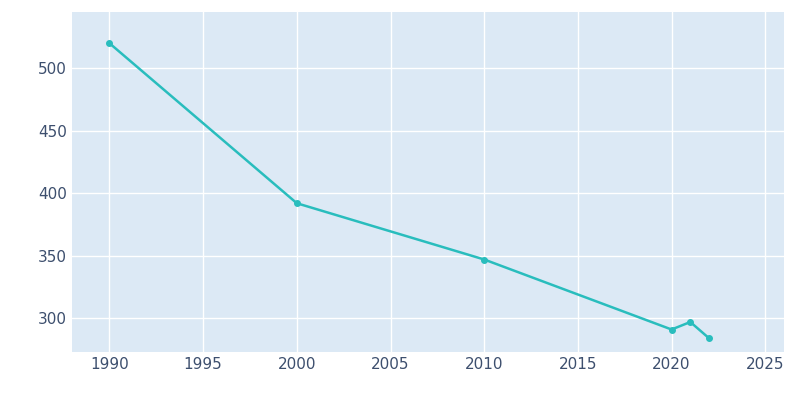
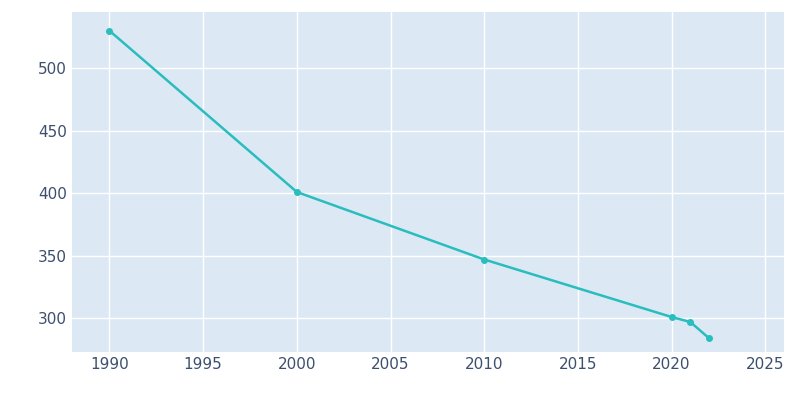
1990: 520 -> 530
2000: 392 -> 401
2020: 291 -> 301
